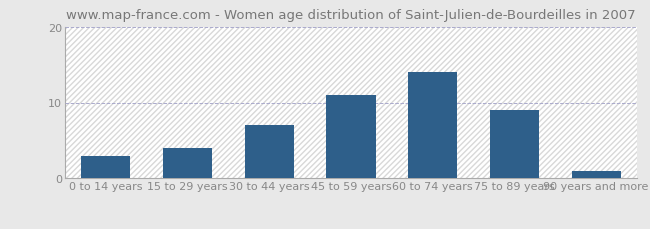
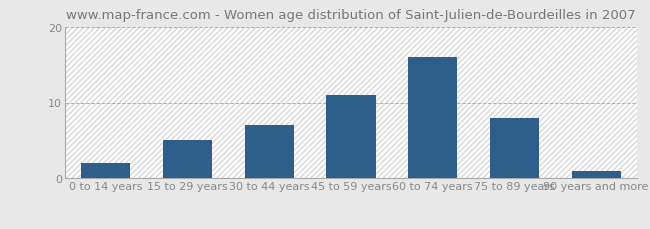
0 to 14 years: 3 -> 2
15 to 29 years: 4 -> 5
60 to 74 years: 14 -> 16
75 to 89 years: 9 -> 8
